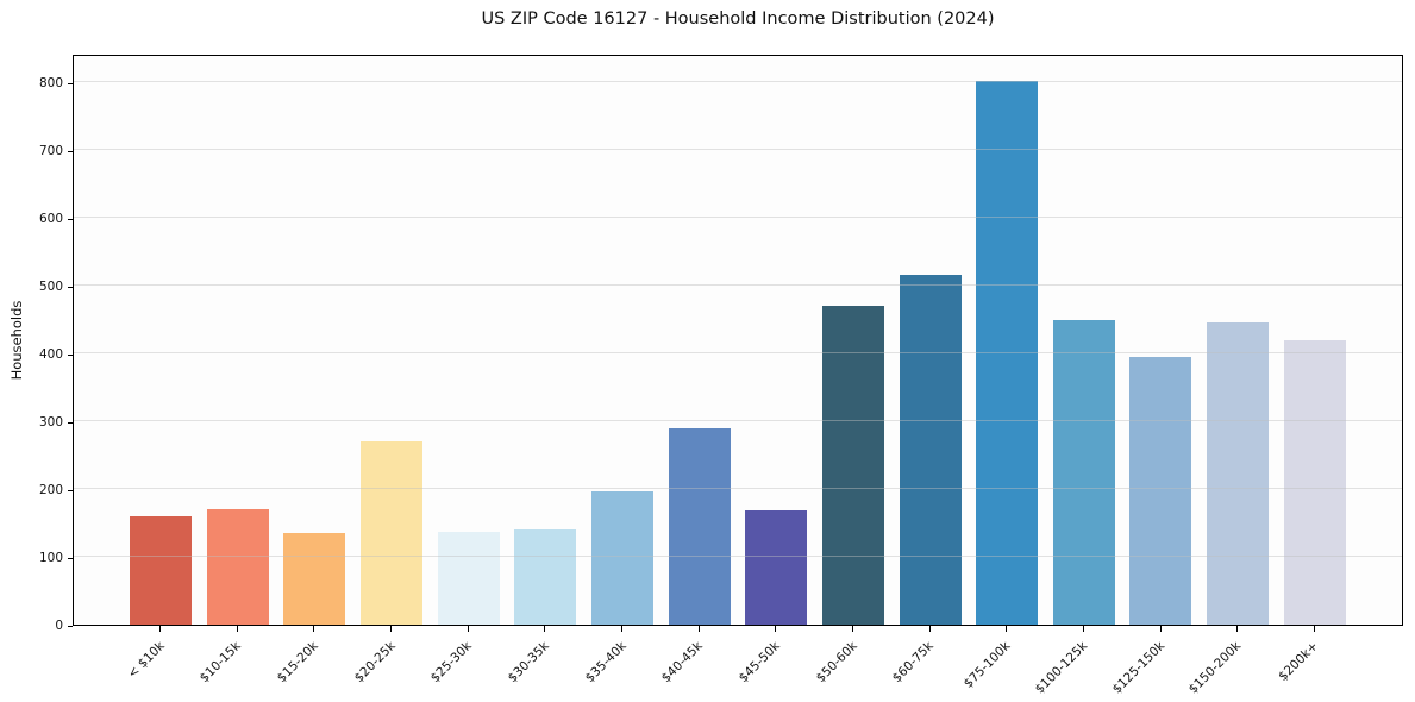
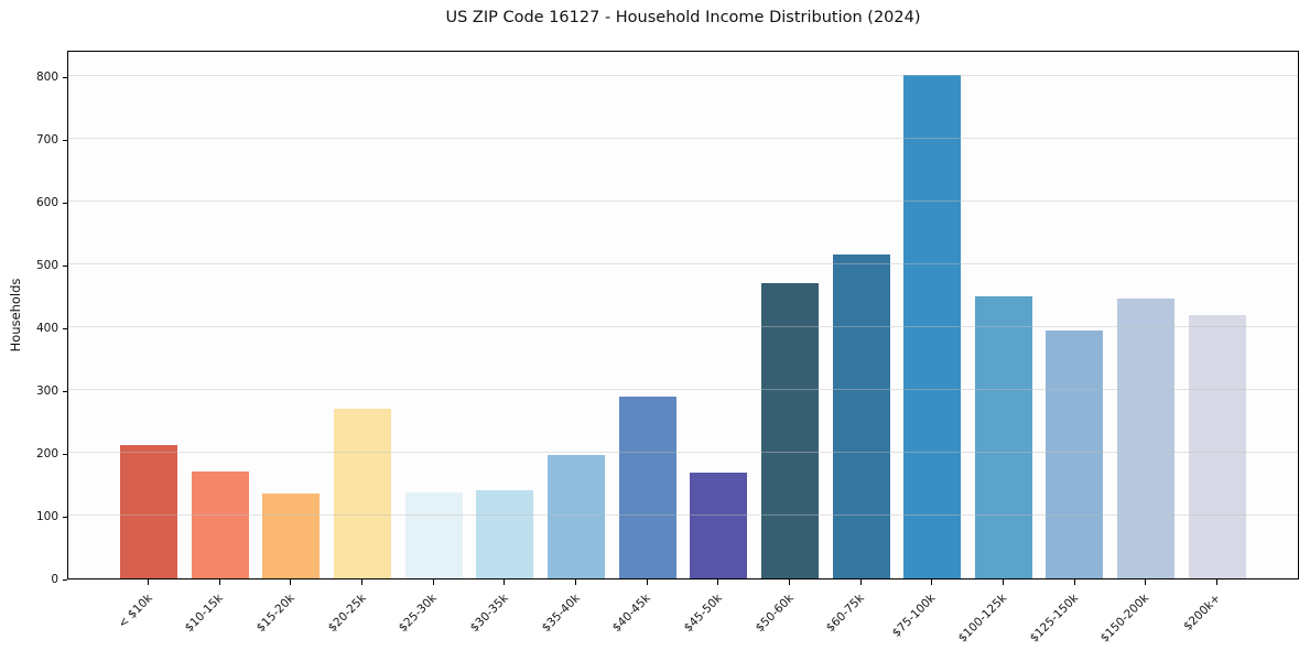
< $10k: 160 -> 210
